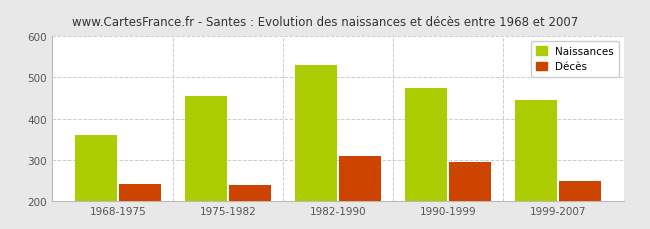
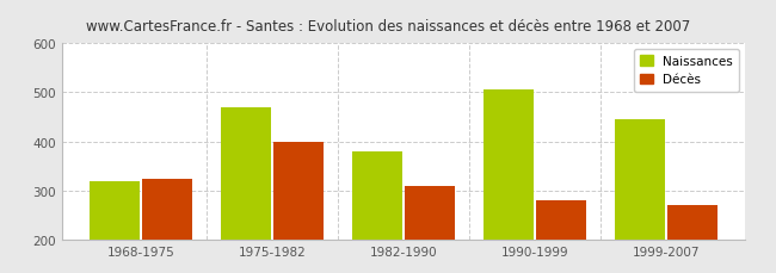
Naissances/1968-1975: 360 -> 320
Décès/1968-1975: 242 -> 325
Naissances/1975-1982: 455 -> 470
Décès/1975-1982: 240 -> 400
Naissances/1982-1990: 530 -> 380
Naissances/1990-1999: 474 -> 505
Décès/1990-1999: 295 -> 280
Décès/1999-2007: 250 -> 270
